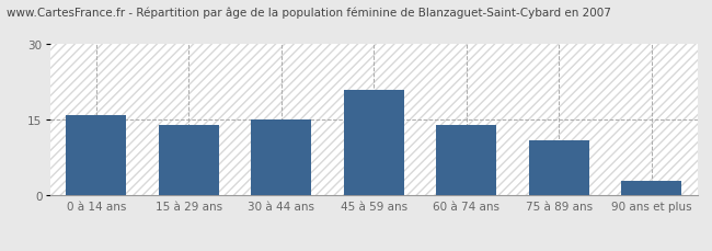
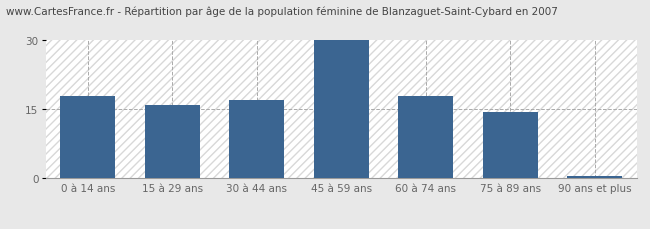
0 à 14 ans: 16.0 -> 18.0
15 à 29 ans: 14.0 -> 16.0
30 à 44 ans: 15.0 -> 17.0
45 à 59 ans: 21.0 -> 30.0
60 à 74 ans: 14.0 -> 18.0
75 à 89 ans: 11.0 -> 14.5
90 ans et plus: 3.0 -> 0.5
